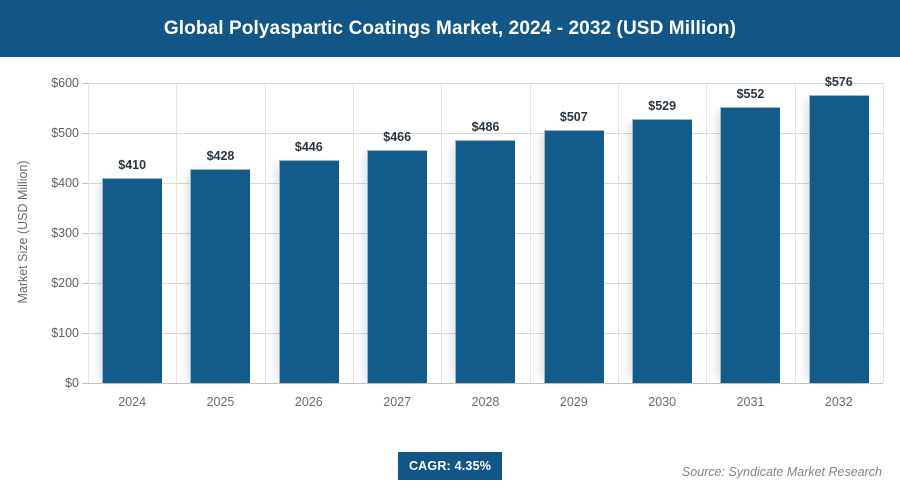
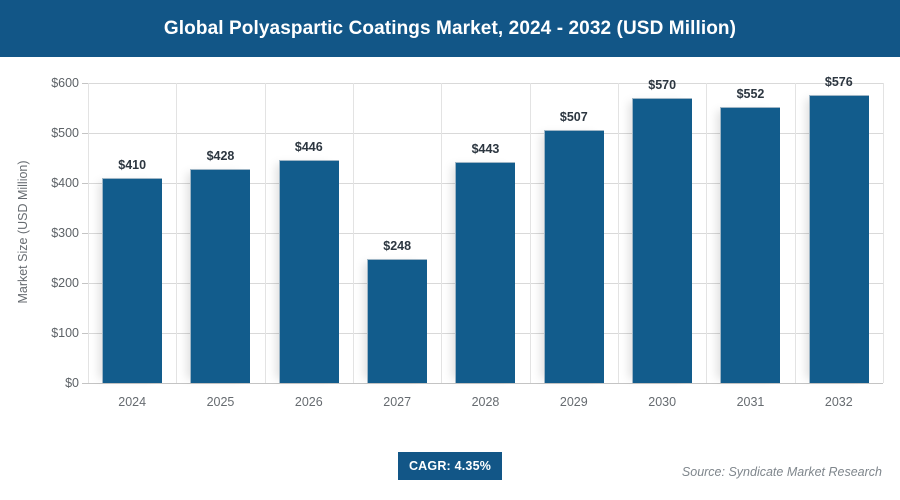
2027: $466 -> $248
2028: $486 -> $443
2030: $529 -> $570
